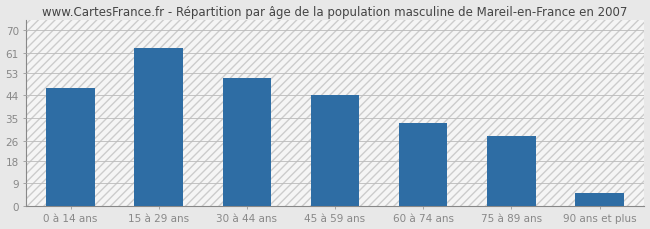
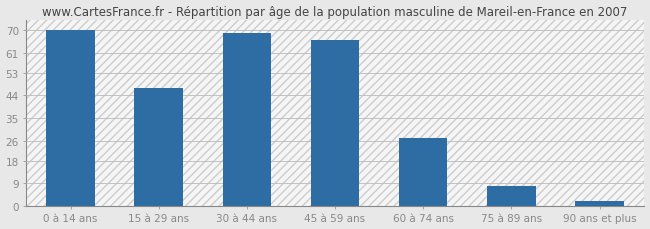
0 à 14 ans: 47 -> 70
15 à 29 ans: 63 -> 47
30 à 44 ans: 51 -> 69
45 à 59 ans: 44 -> 66
60 à 74 ans: 33 -> 27
75 à 89 ans: 28 -> 8
90 ans et plus: 5 -> 2
